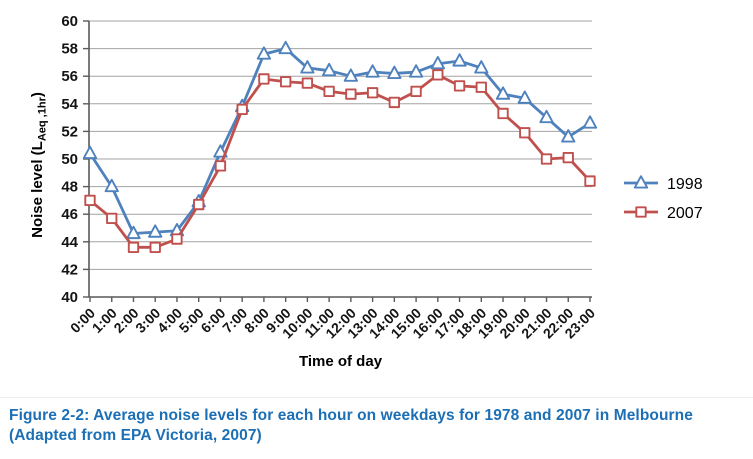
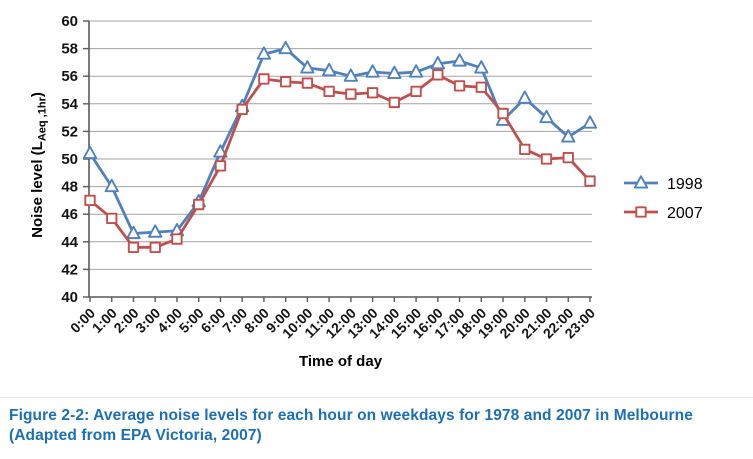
1998/19:00: 54.7 -> 52.8
2007/20:00: 51.9 -> 50.7
